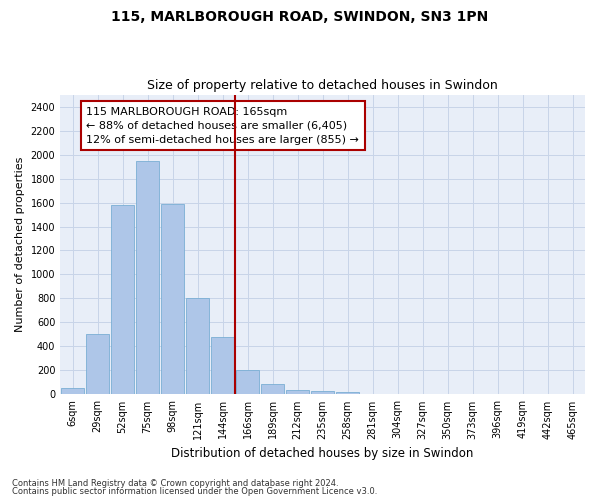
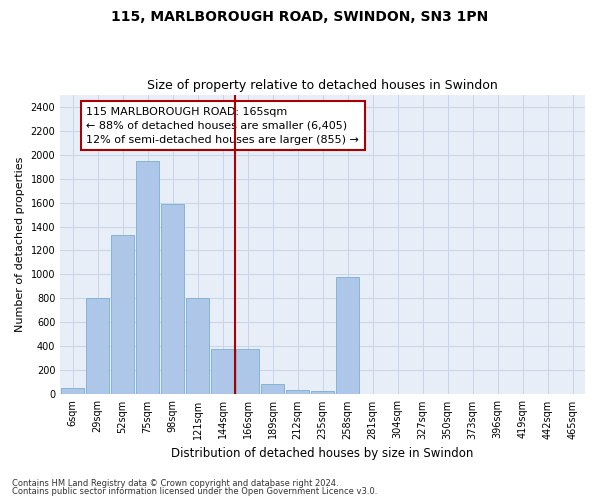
29sqm: 500 -> 800
52sqm: 1580 -> 1330
144sqm: 480 -> 380
166sqm: 200 -> 380
258sqm: 20 -> 980
